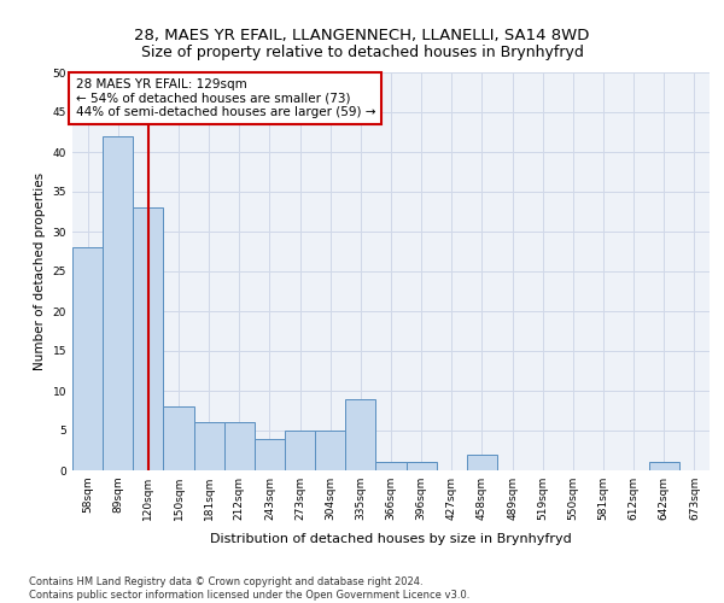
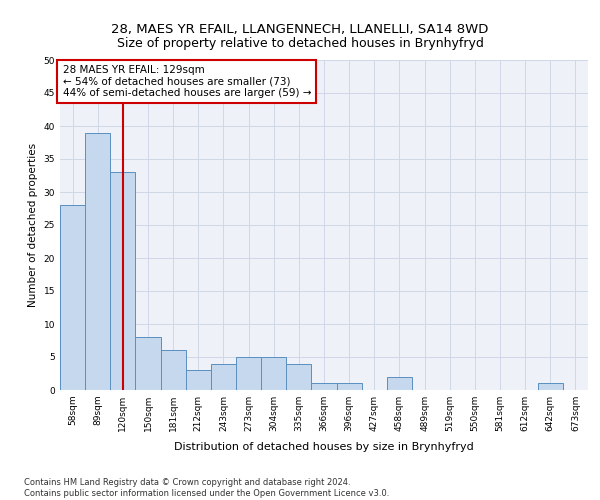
89sqm: 42 -> 39
212sqm: 6 -> 3
335sqm: 9 -> 4
